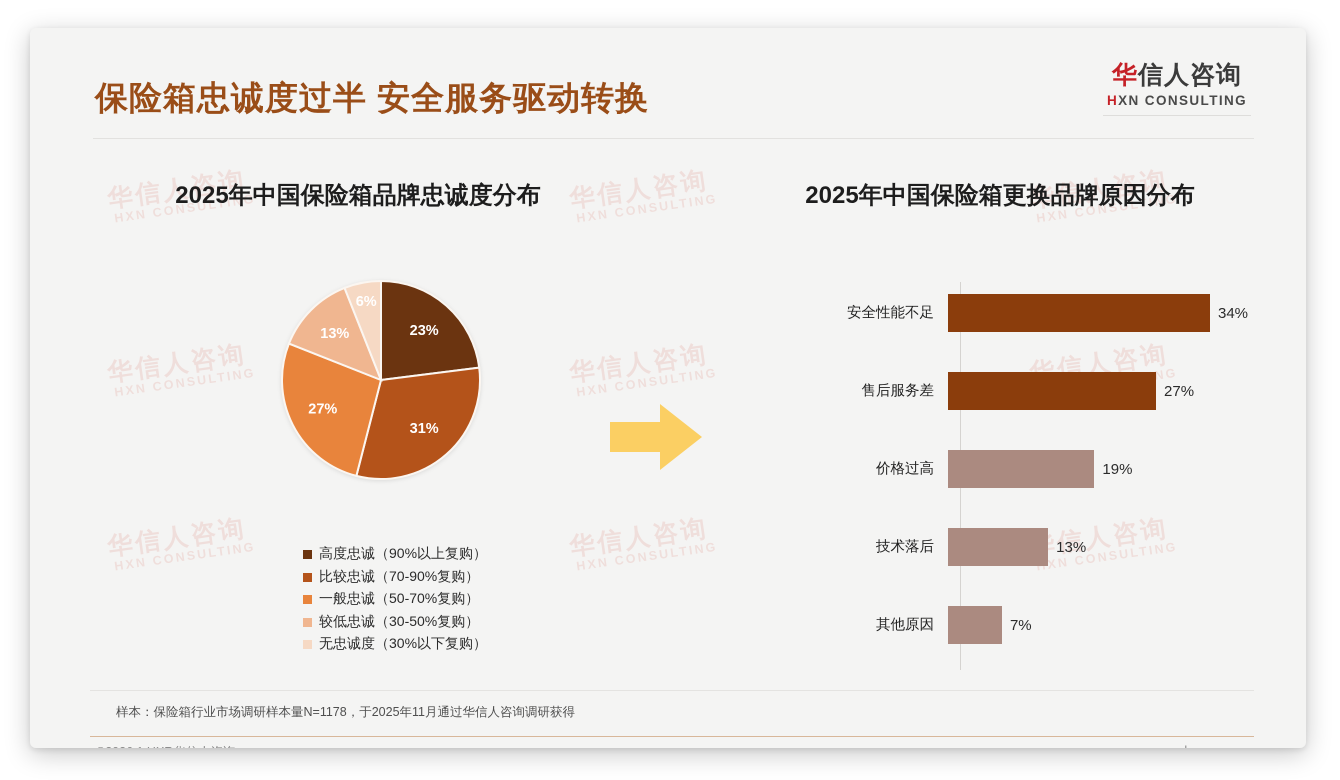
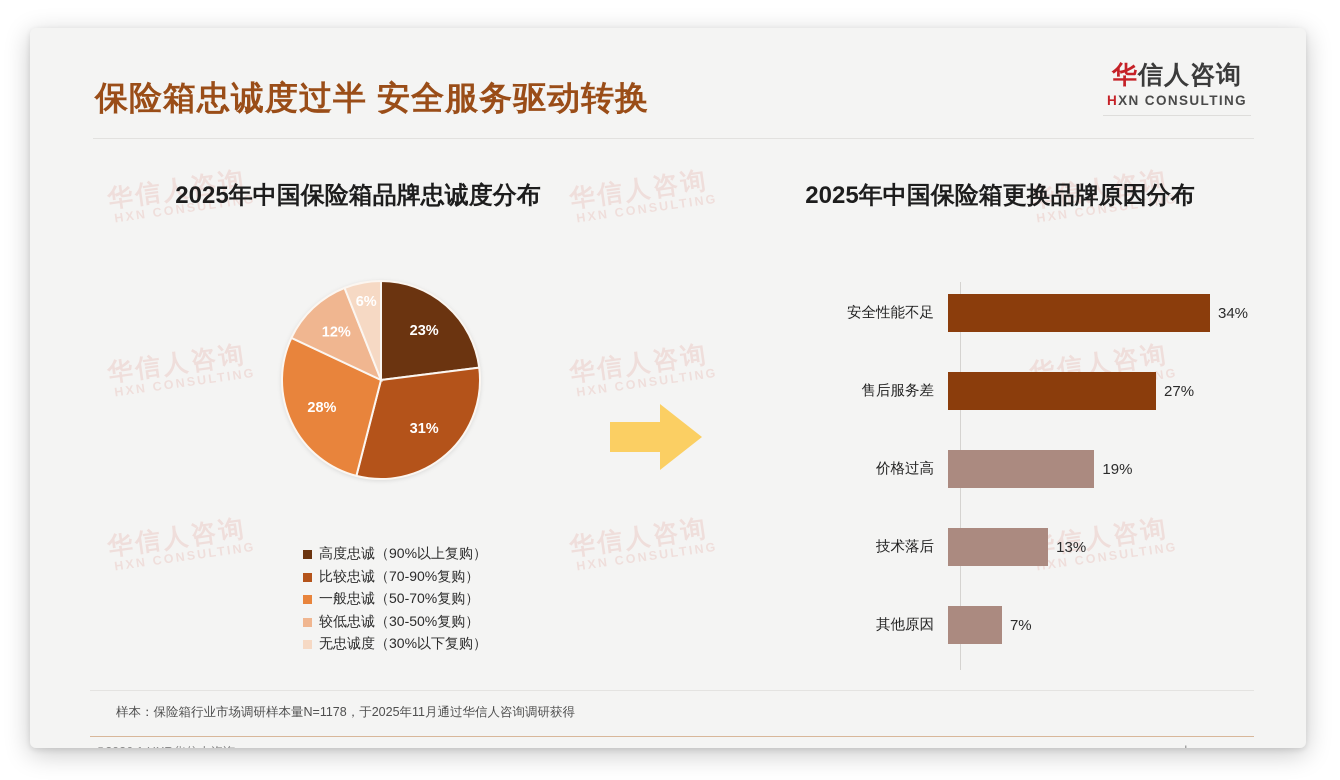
2025年中国保险箱品牌忠诚度分布/一般忠诚（50-70%复购）: 27% -> 28%
2025年中国保险箱品牌忠诚度分布/较低忠诚（30-50%复购）: 13% -> 12%
